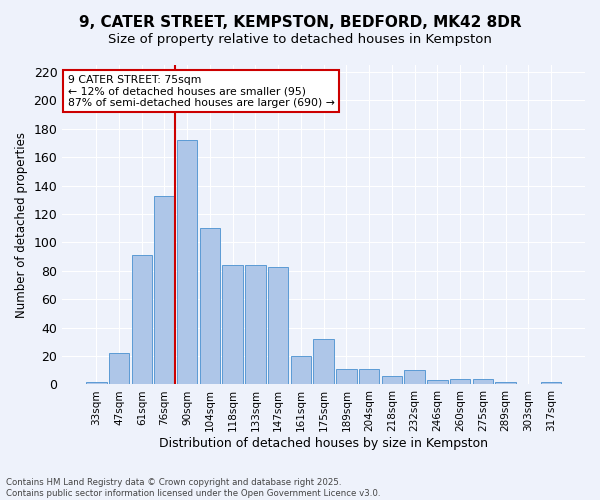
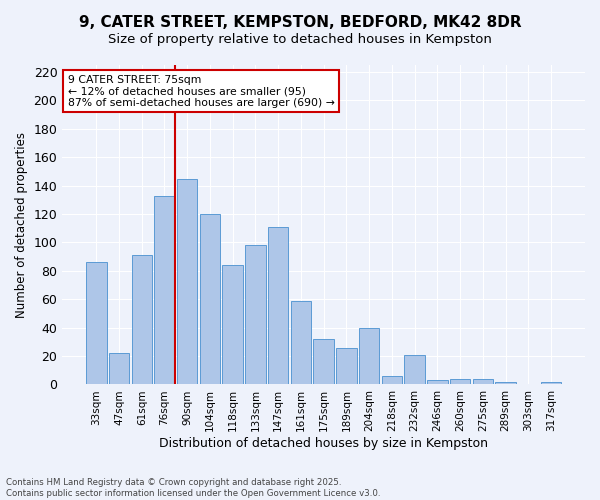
33sqm: 2 -> 86
90sqm: 172 -> 145
104sqm: 110 -> 120
133sqm: 84 -> 98
147sqm: 83 -> 111
161sqm: 20 -> 59
189sqm: 11 -> 26
204sqm: 11 -> 40
232sqm: 10 -> 21
